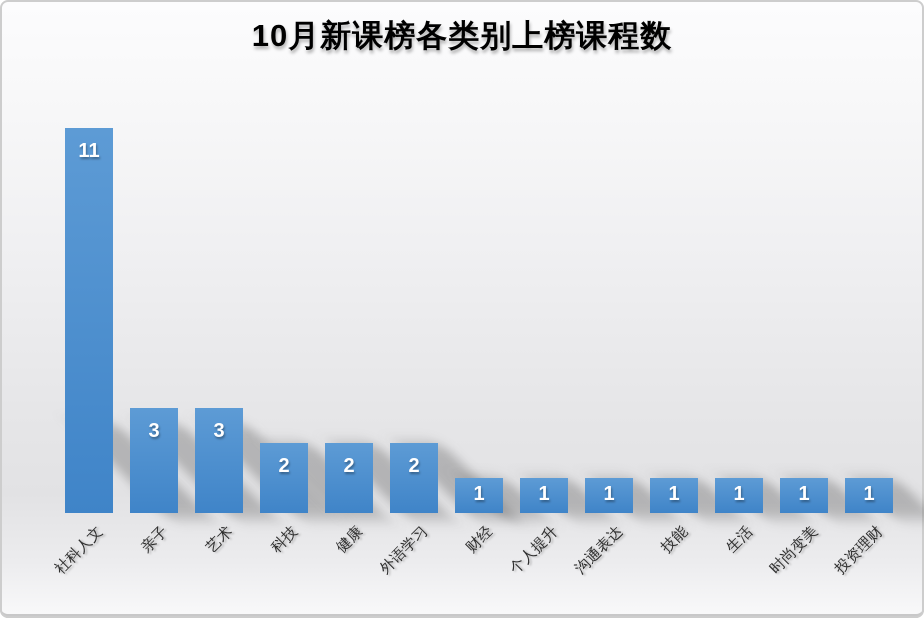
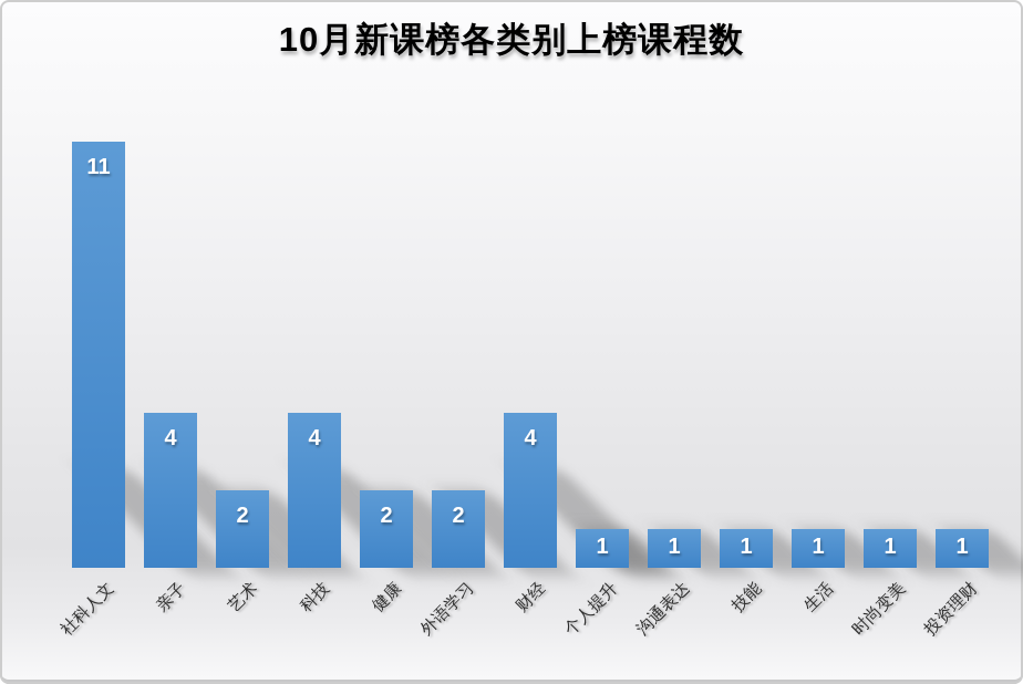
亲子: 3 -> 4
艺术: 3 -> 2
科技: 2 -> 4
财经: 1 -> 4
